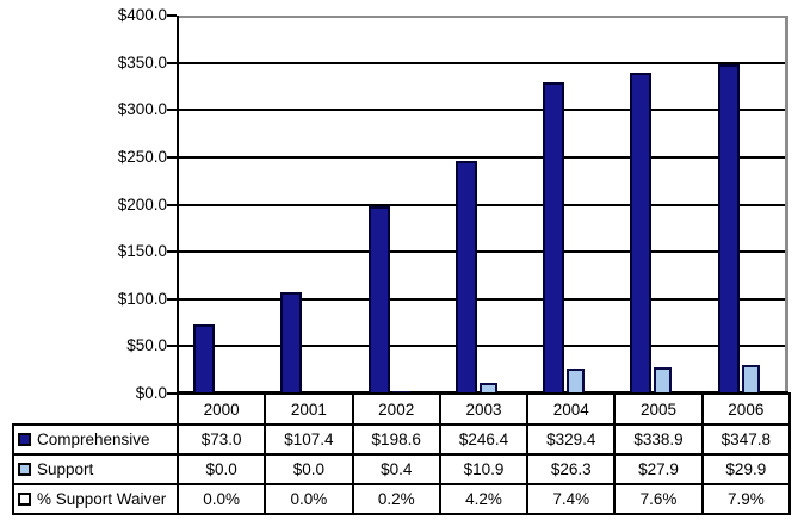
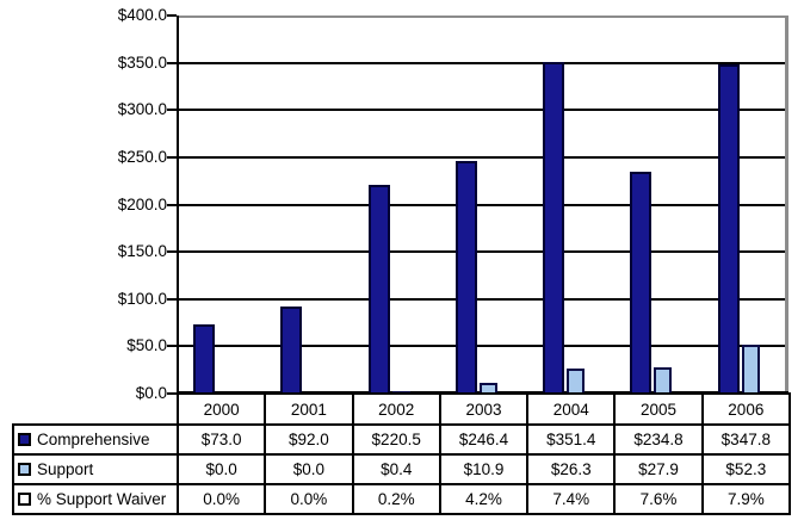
Comprehensive/2001: $107.4 -> $92.0
Comprehensive/2002: $198.6 -> $220.5
Comprehensive/2004: $329.4 -> $351.4
Comprehensive/2005: $338.9 -> $234.8
Support/2006: $29.9 -> $52.3
